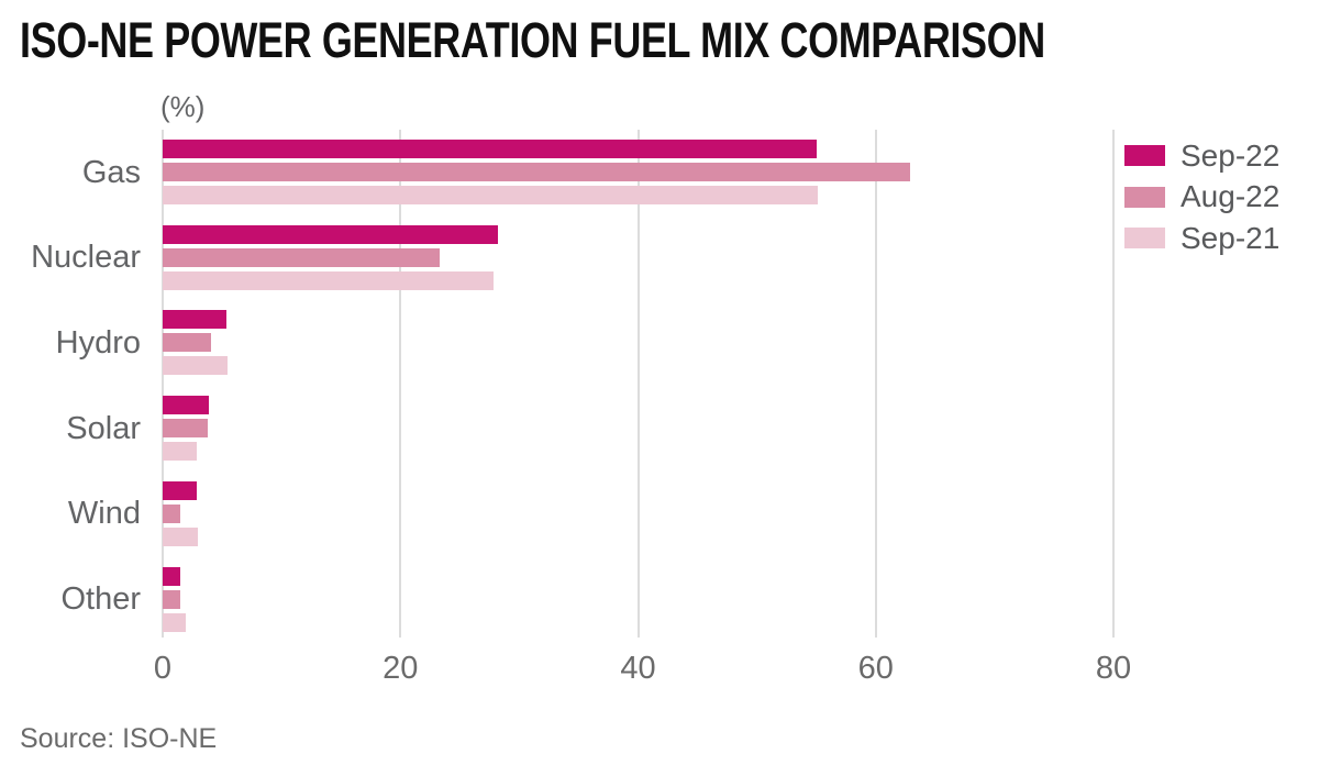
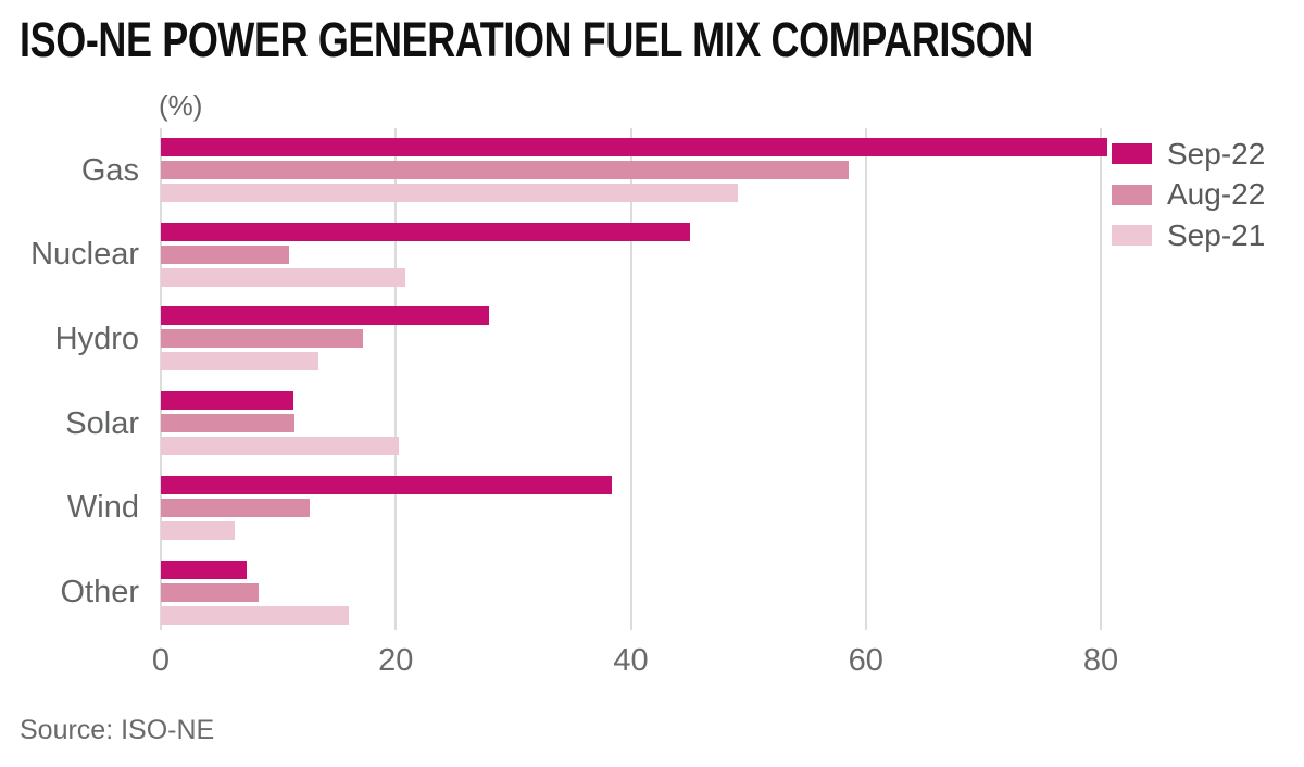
Sep-22/Gas: 55.0 -> 80.6
Aug-22/Gas: 62.9 -> 58.5
Sep-21/Gas: 55.1 -> 49.1
Sep-22/Nuclear: 28.2 -> 45.0
Aug-22/Nuclear: 23.3 -> 10.9
Sep-21/Nuclear: 27.8 -> 20.8
Sep-22/Hydro: 5.4 -> 27.9
Aug-22/Hydro: 4.1 -> 17.2
Sep-21/Hydro: 5.5 -> 13.4
Sep-22/Solar: 3.9 -> 11.3
Aug-22/Solar: 3.8 -> 11.4
Sep-21/Solar: 2.9 -> 20.3
Sep-22/Wind: 2.9 -> 38.4
Aug-22/Wind: 1.5 -> 12.7
Sep-21/Wind: 3.0 -> 6.3
Sep-22/Other: 1.5 -> 7.3
Aug-22/Other: 1.5 -> 8.3
Sep-21/Other: 1.9 -> 16.0
